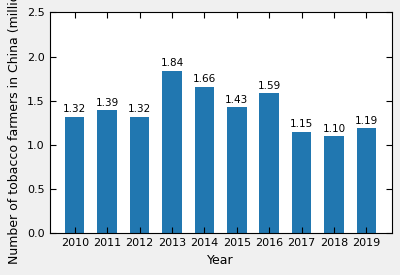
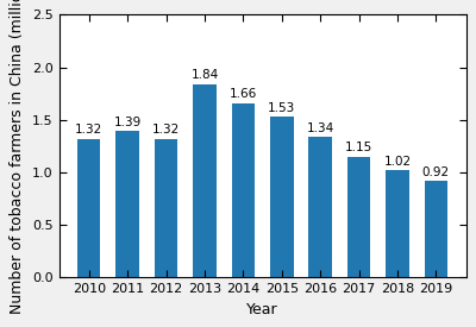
2015: 1.43 -> 1.53
2016: 1.59 -> 1.34
2018: 1.10 -> 1.02
2019: 1.19 -> 0.92
